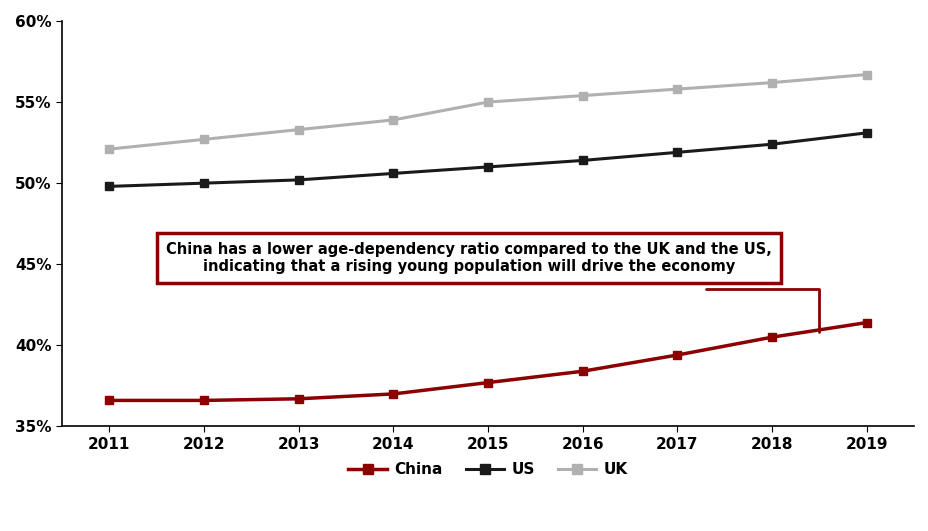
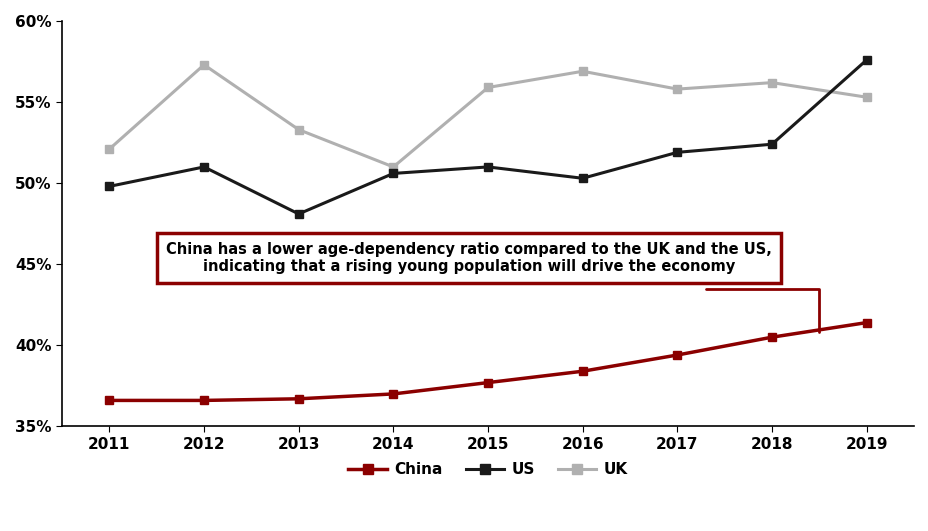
US/2012: 50.0% -> 51.0%
UK/2012: 52.7% -> 57.3%
US/2013: 50.2% -> 48.1%
UK/2014: 53.9% -> 51.0%
UK/2015: 55.0% -> 55.9%
US/2016: 51.4% -> 50.3%
UK/2016: 55.4% -> 56.9%
US/2019: 53.1% -> 57.6%
UK/2019: 56.7% -> 55.3%
